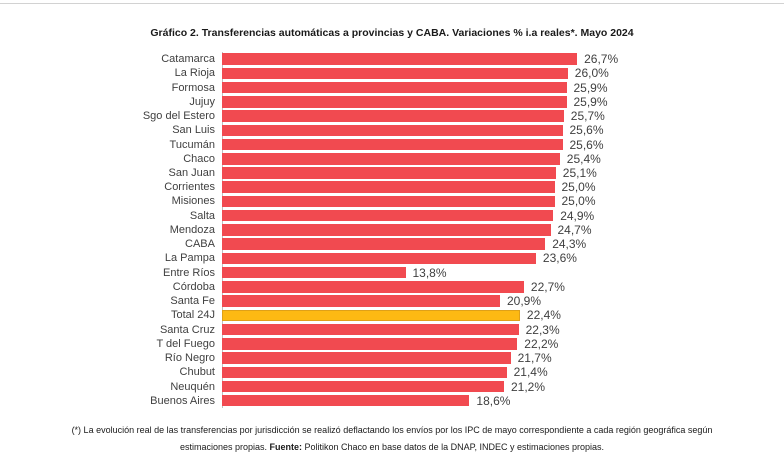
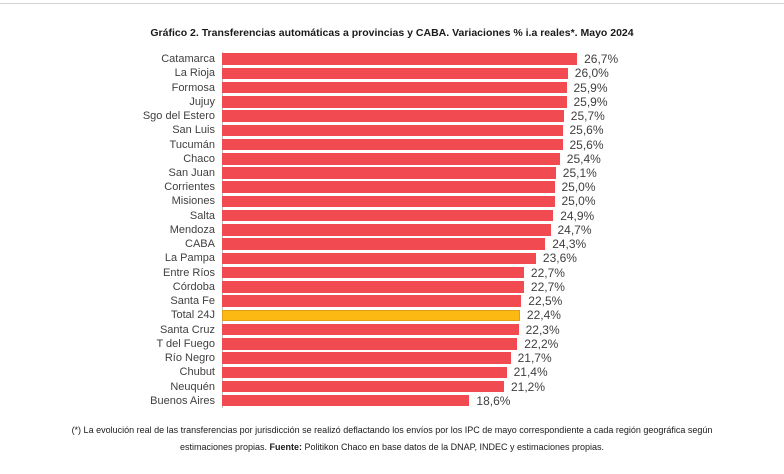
Entre Ríos: 13,8% -> 22,7%
Santa Fe: 20,9% -> 22,5%
